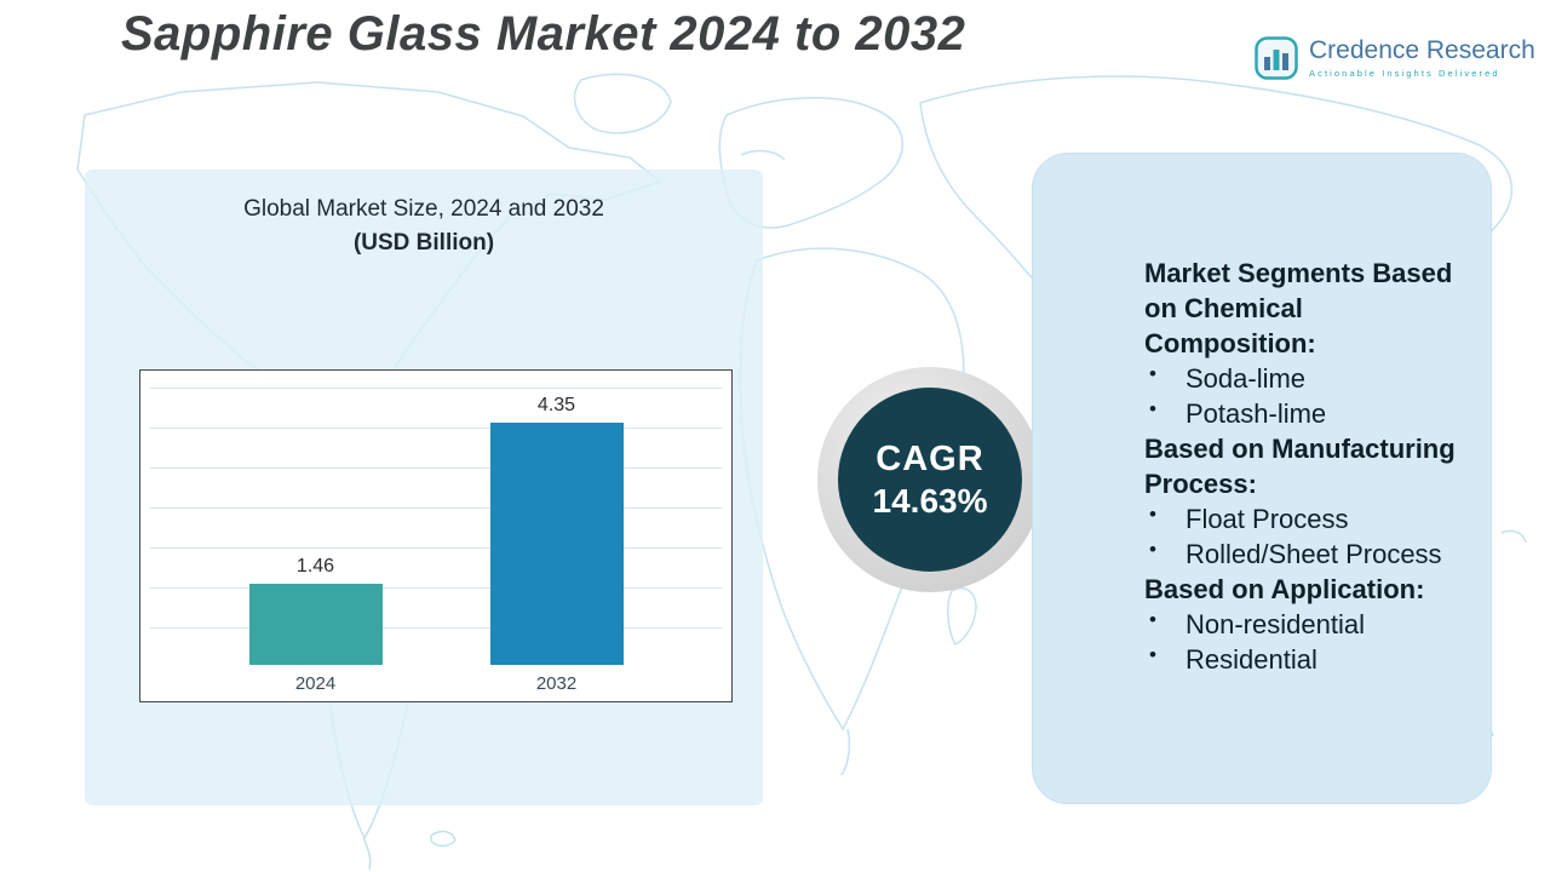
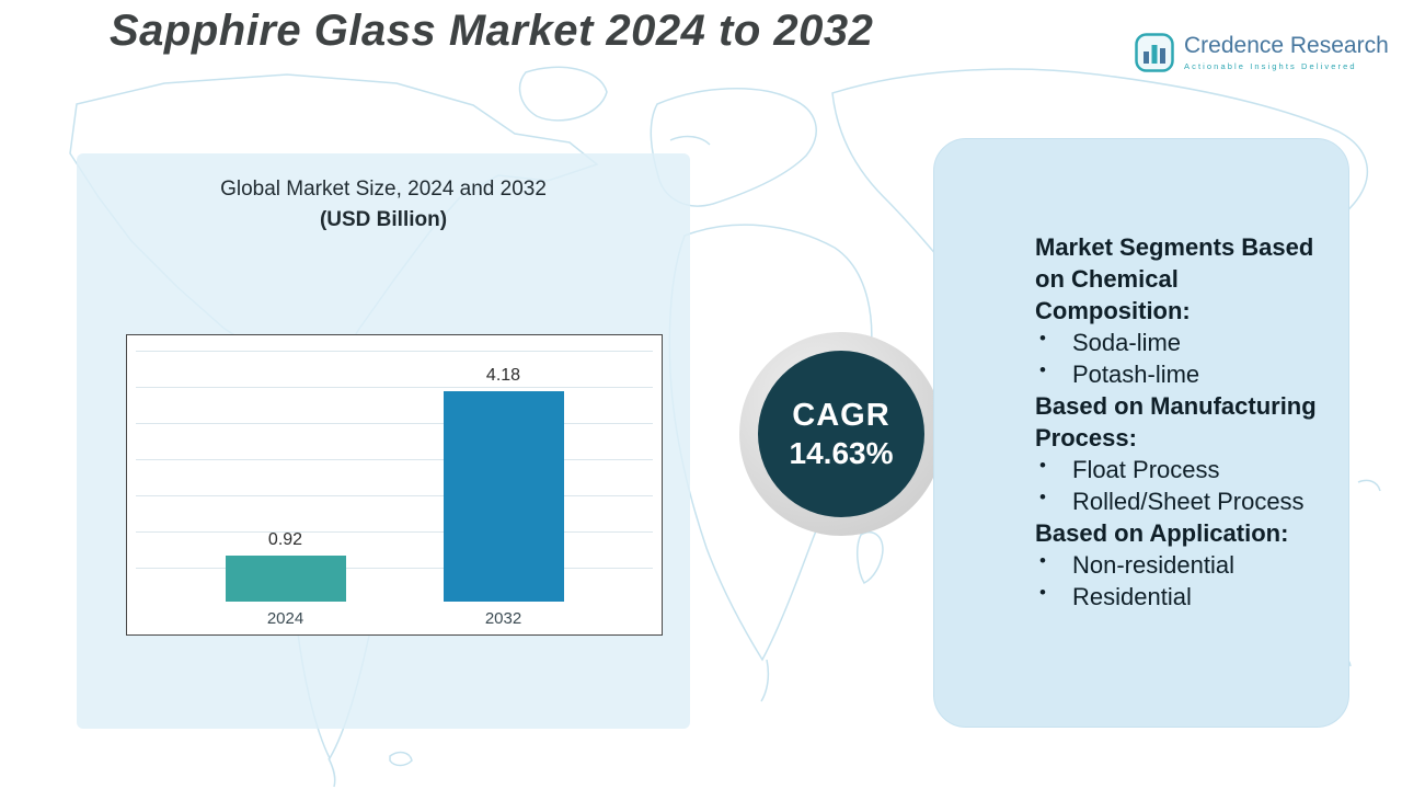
2024: 1.46 -> 0.92
2032: 4.35 -> 4.18
